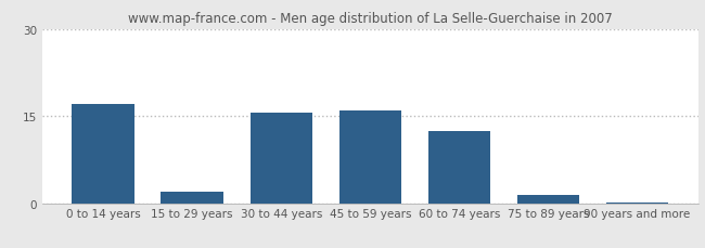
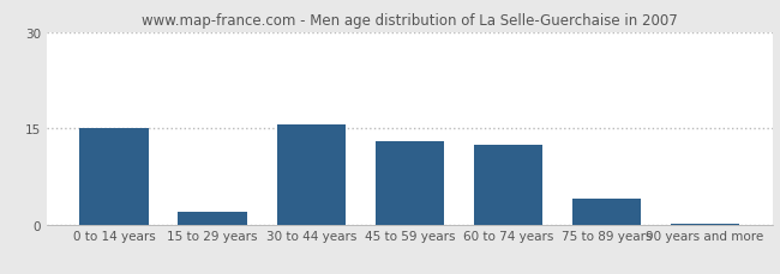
0 to 14 years: 17.0 -> 15.0
45 to 59 years: 16.0 -> 13.0
75 to 89 years: 1.5 -> 4.0
